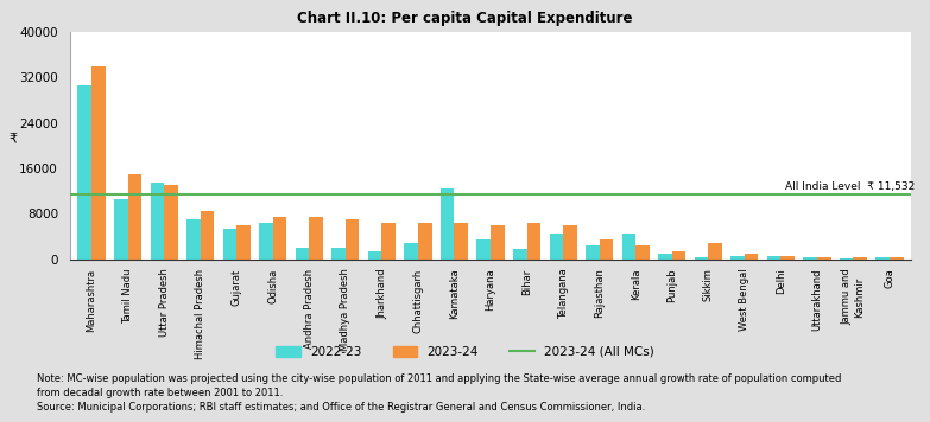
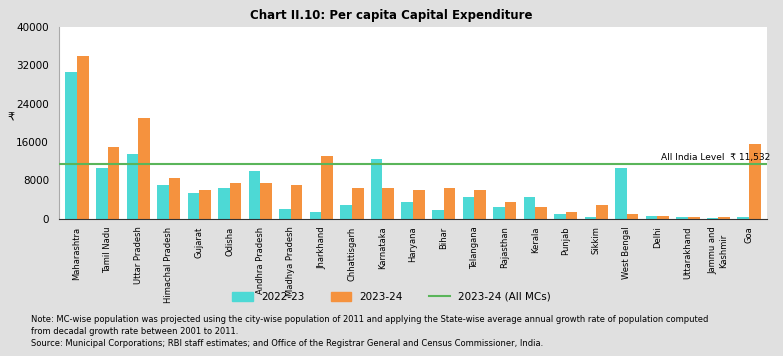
2023-24/Uttar Pradesh: 13000 -> 21000
2022-23/Andhra Pradesh: 2000 -> 10000
2023-24/Jharkhand: 6500 -> 13000
2022-23/West Bengal: 700 -> 10500
2023-24/Goa: 500 -> 15500
